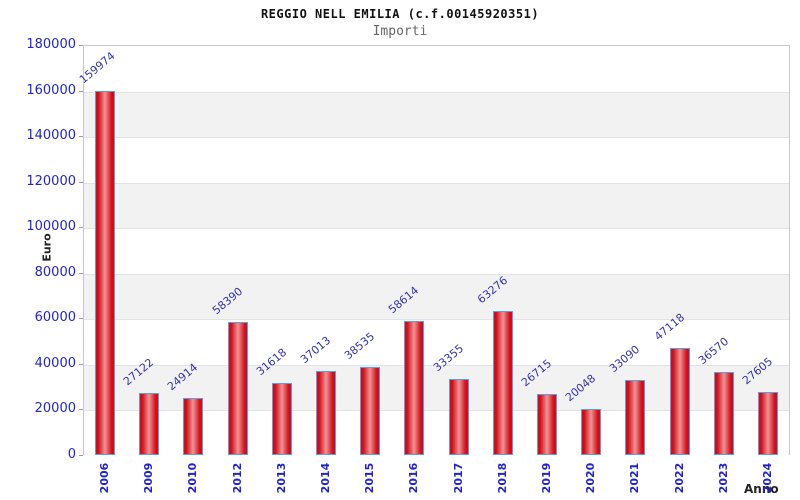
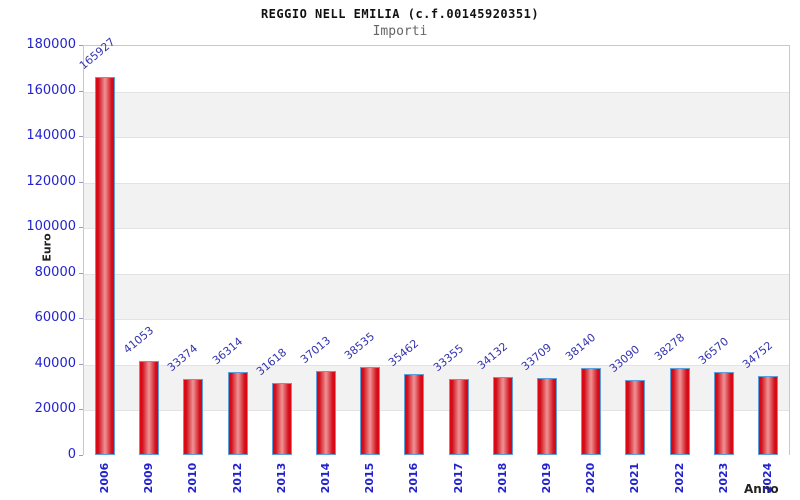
2006: 159974 -> 165927
2009: 27122 -> 41053
2010: 24914 -> 33374
2012: 58390 -> 36314
2016: 58614 -> 35462
2018: 63276 -> 34132
2019: 26715 -> 33709
2020: 20048 -> 38140
2022: 47118 -> 38278
2024: 27605 -> 34752
